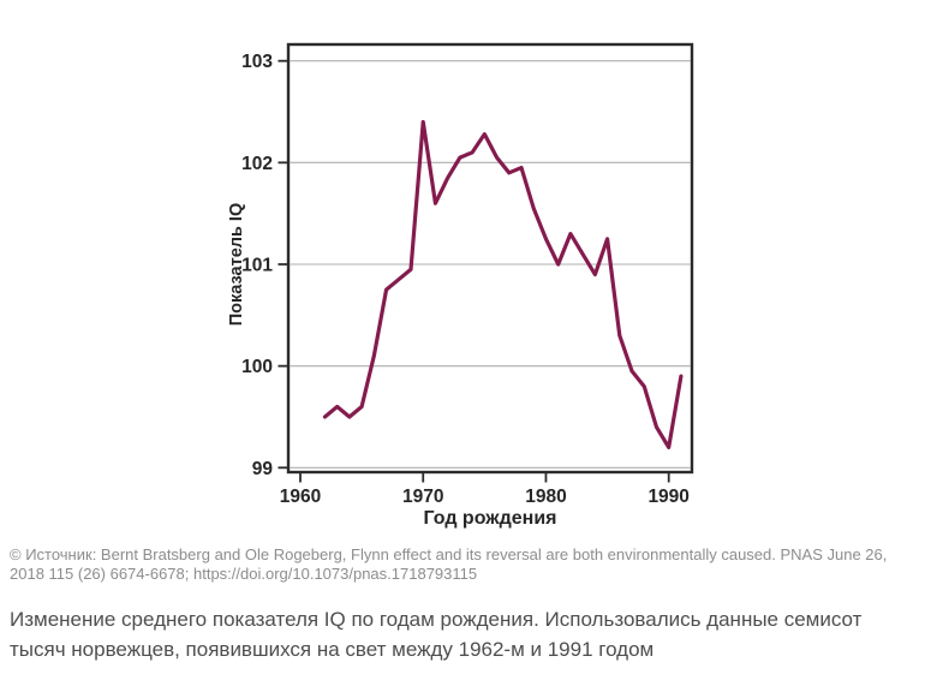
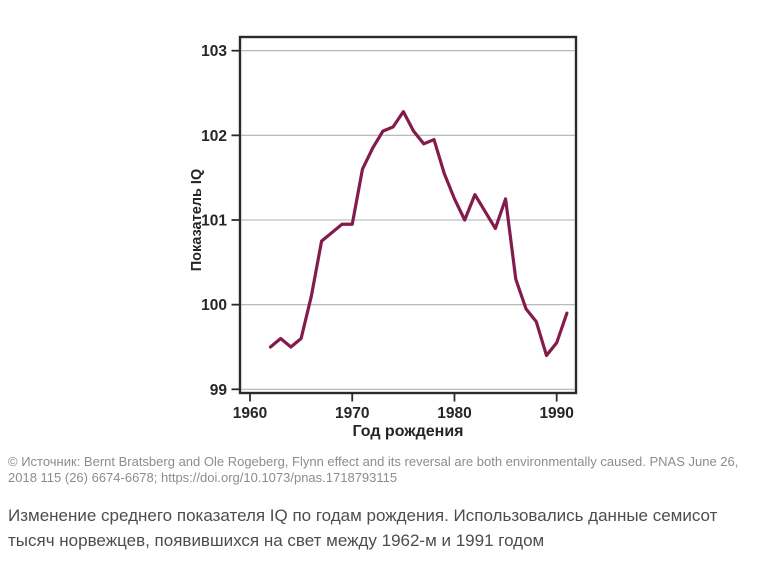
1970: 102.4 -> 101.0
1990: 99.2 -> 99.5
